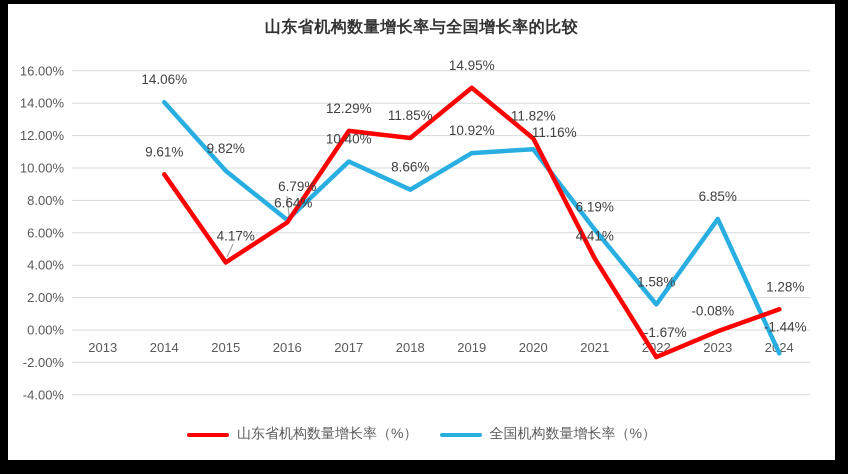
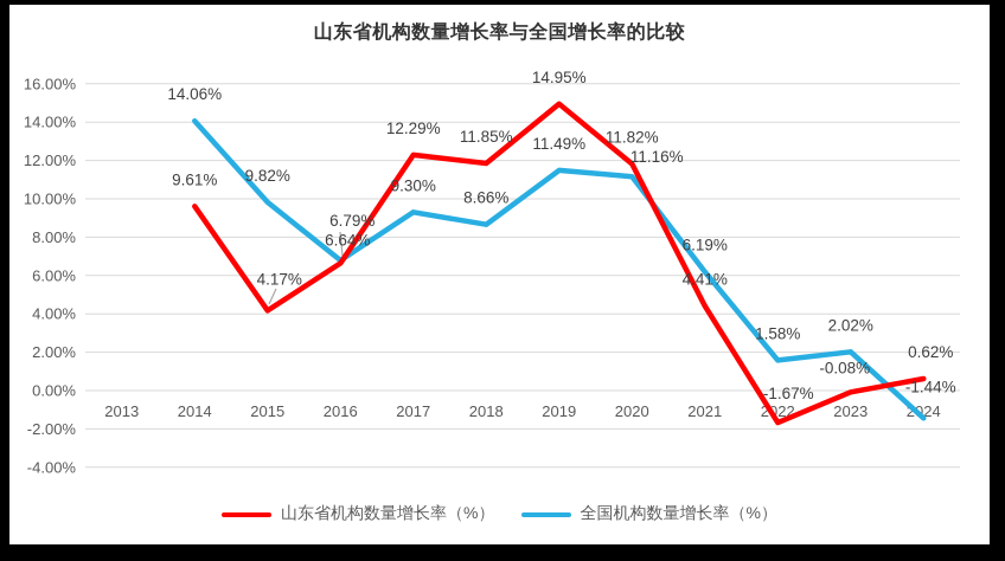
全国机构数量增长率（%）/2017: 10.40% -> 9.30%
全国机构数量增长率（%）/2019: 10.92% -> 11.49%
全国机构数量增长率（%）/2023: 6.85% -> 2.02%
山东省机构数量增长率（%）/2024: 1.28% -> 0.62%
